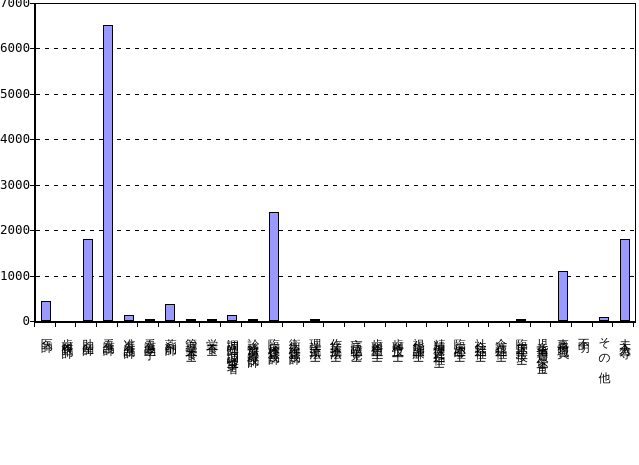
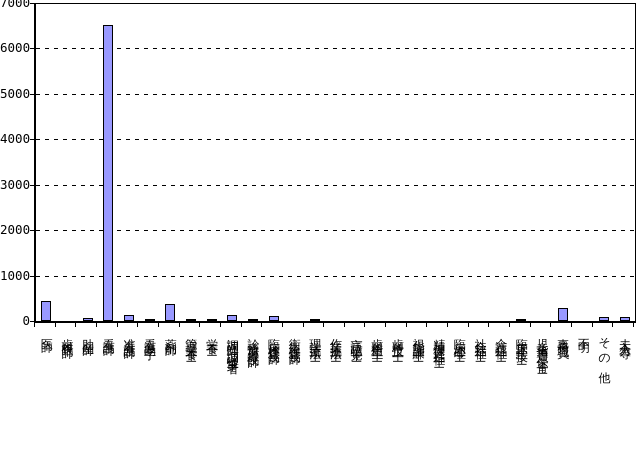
助産師: 1800 -> 100
臨床検査技師: 2400 -> 100
事務職員: 1100 -> 300
未入力等: 1800 -> 100
